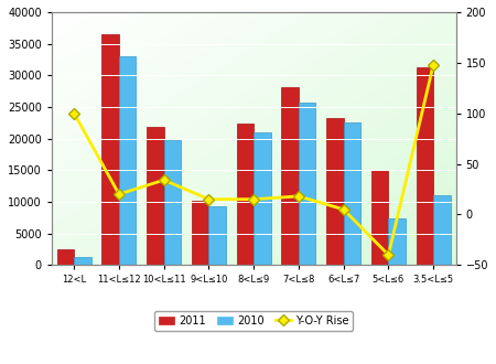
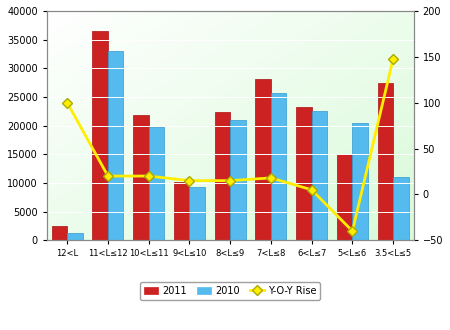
Y-O-Y Rise/10<L≤11: 34 -> 20
2010/5<L≤6: 7400 -> 20500
2011/3.5<L≤5: 31200 -> 27500
